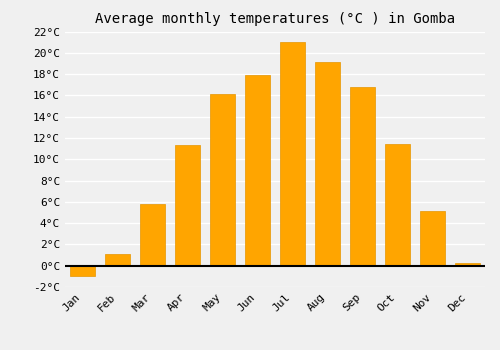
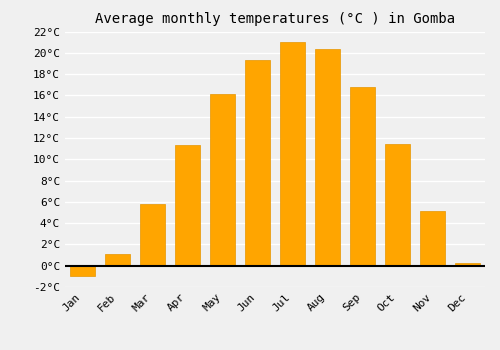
Jun: 17.9°C -> 19.3°C
Aug: 19.1°C -> 20.4°C
